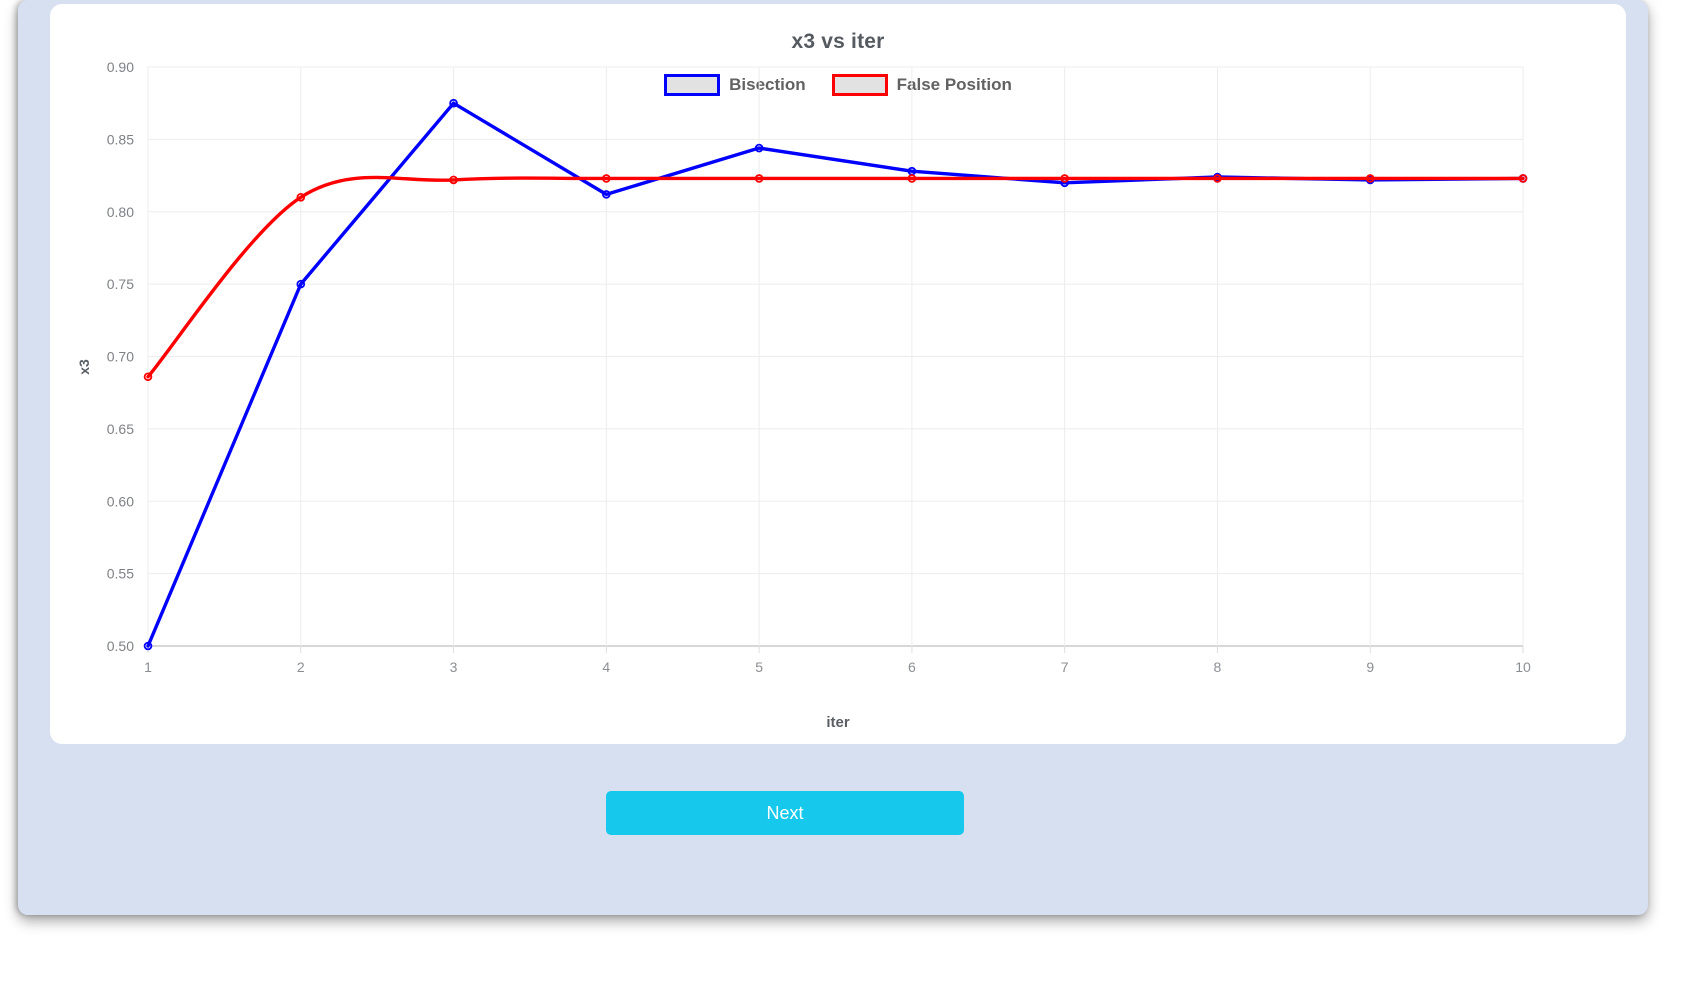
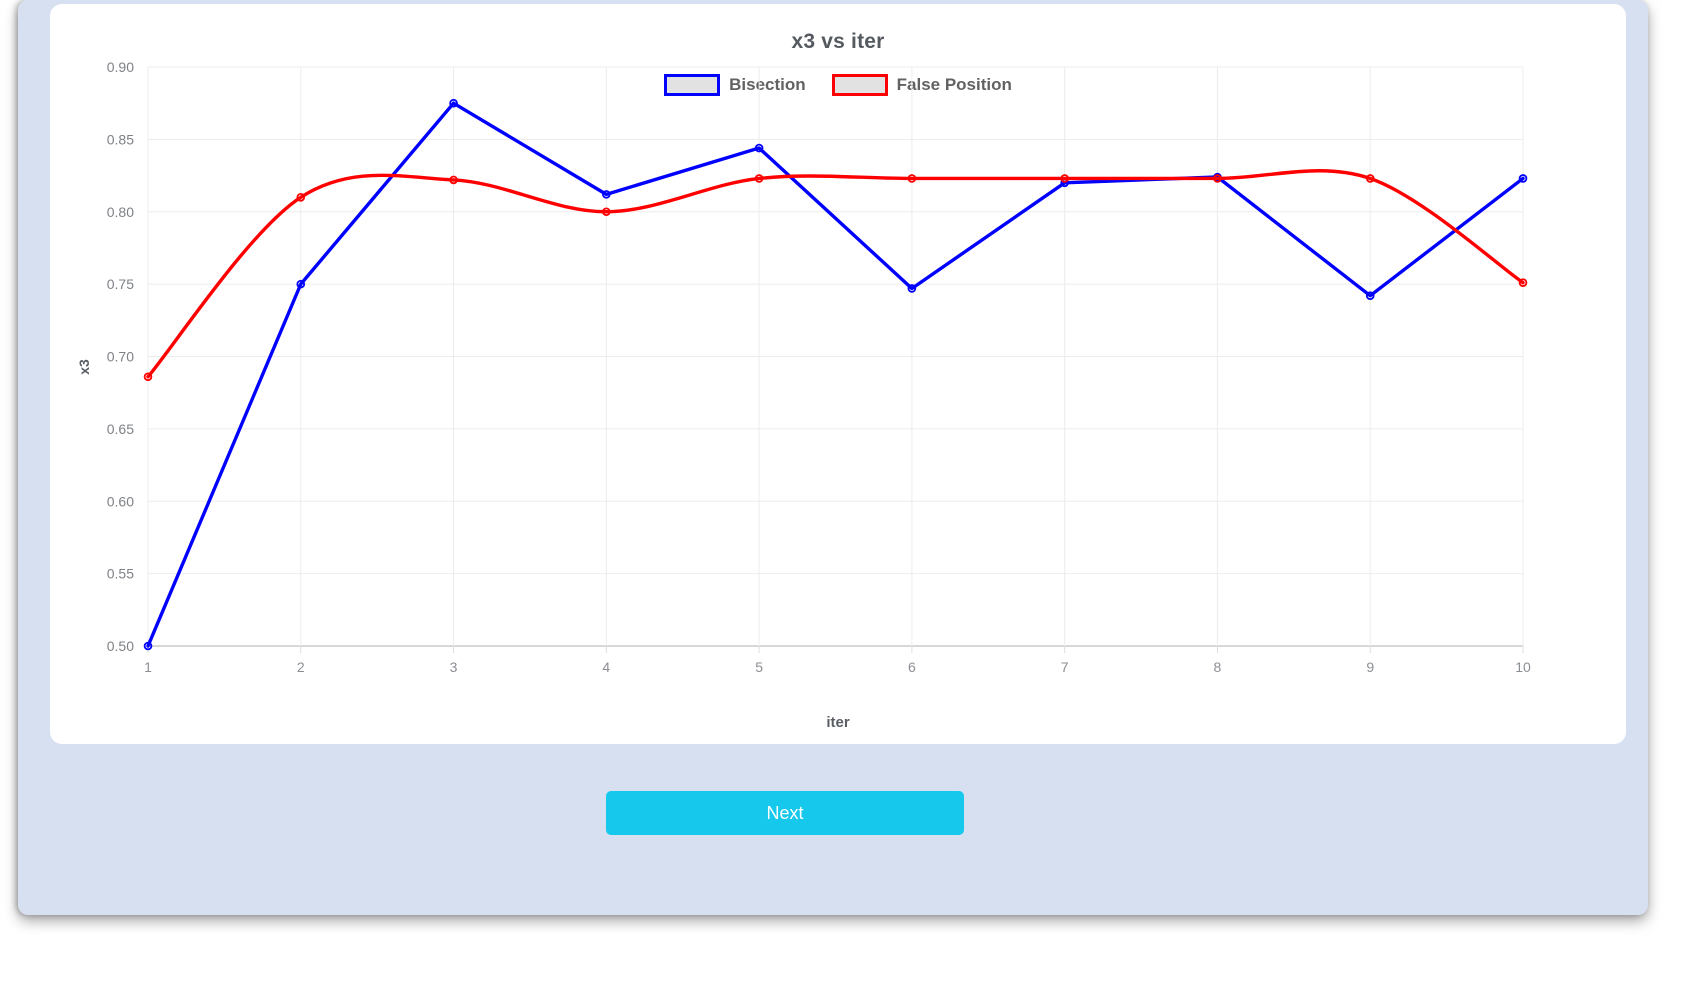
False Position/4: 0.823 -> 0.800
Bisection/6: 0.828 -> 0.747
Bisection/9: 0.822 -> 0.742
False Position/10: 0.823 -> 0.751
